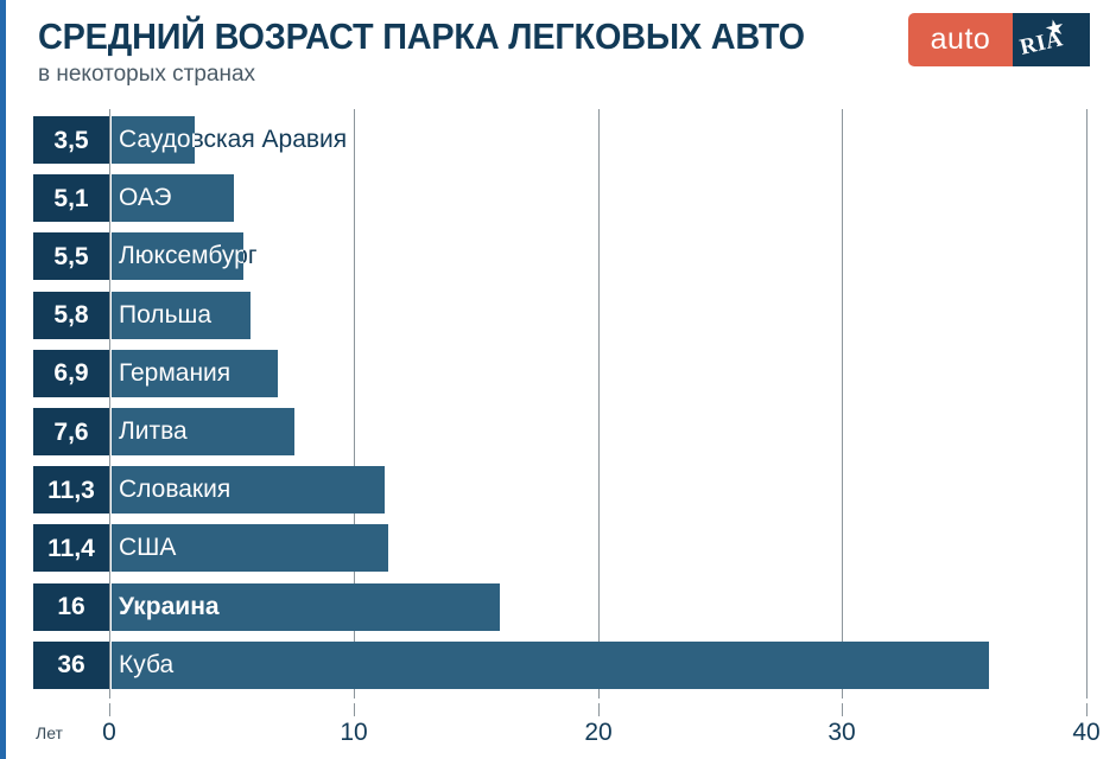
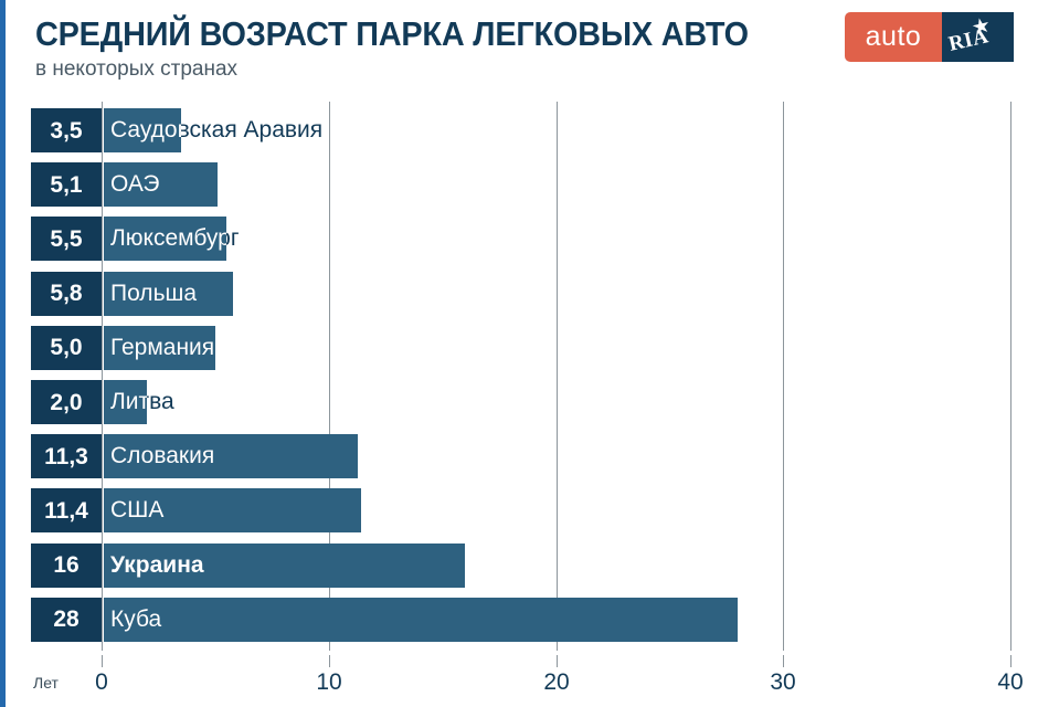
Германия: 6,9 -> 5,0
Литва: 7,6 -> 2,0
Куба: 36 -> 28
